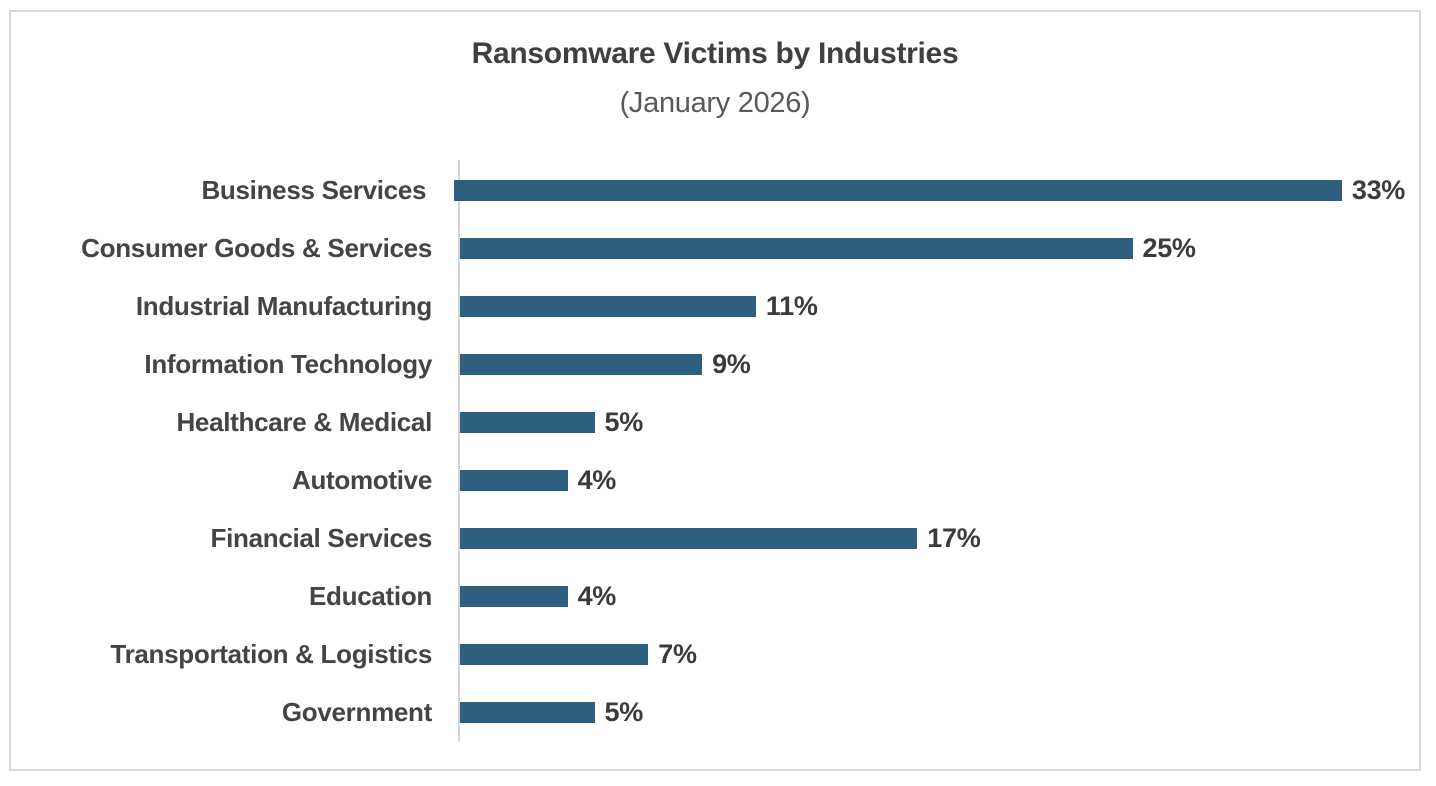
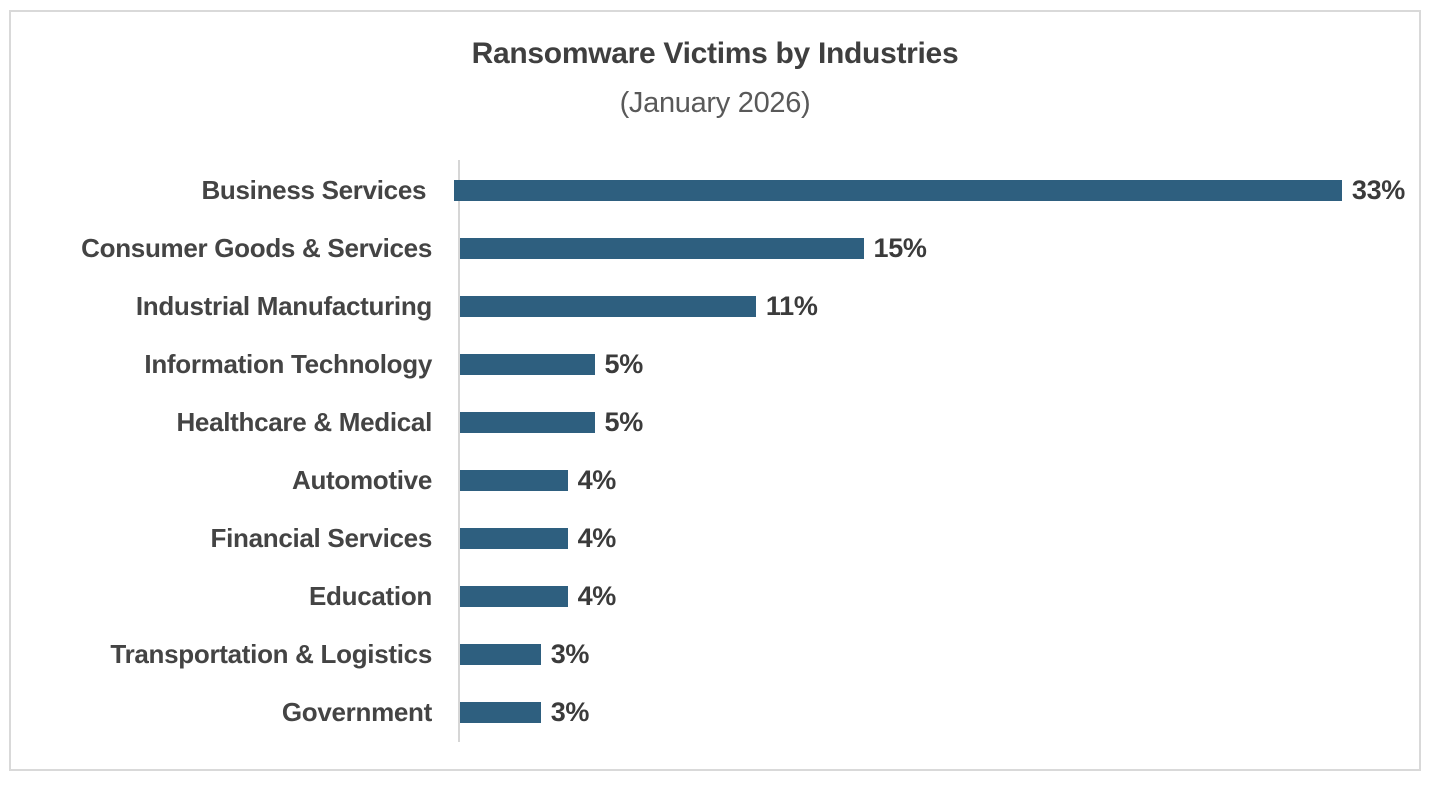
Consumer Goods & Services: 25% -> 15%
Information Technology: 9% -> 5%
Financial Services: 17% -> 4%
Transportation & Logistics: 7% -> 3%
Government: 5% -> 3%
